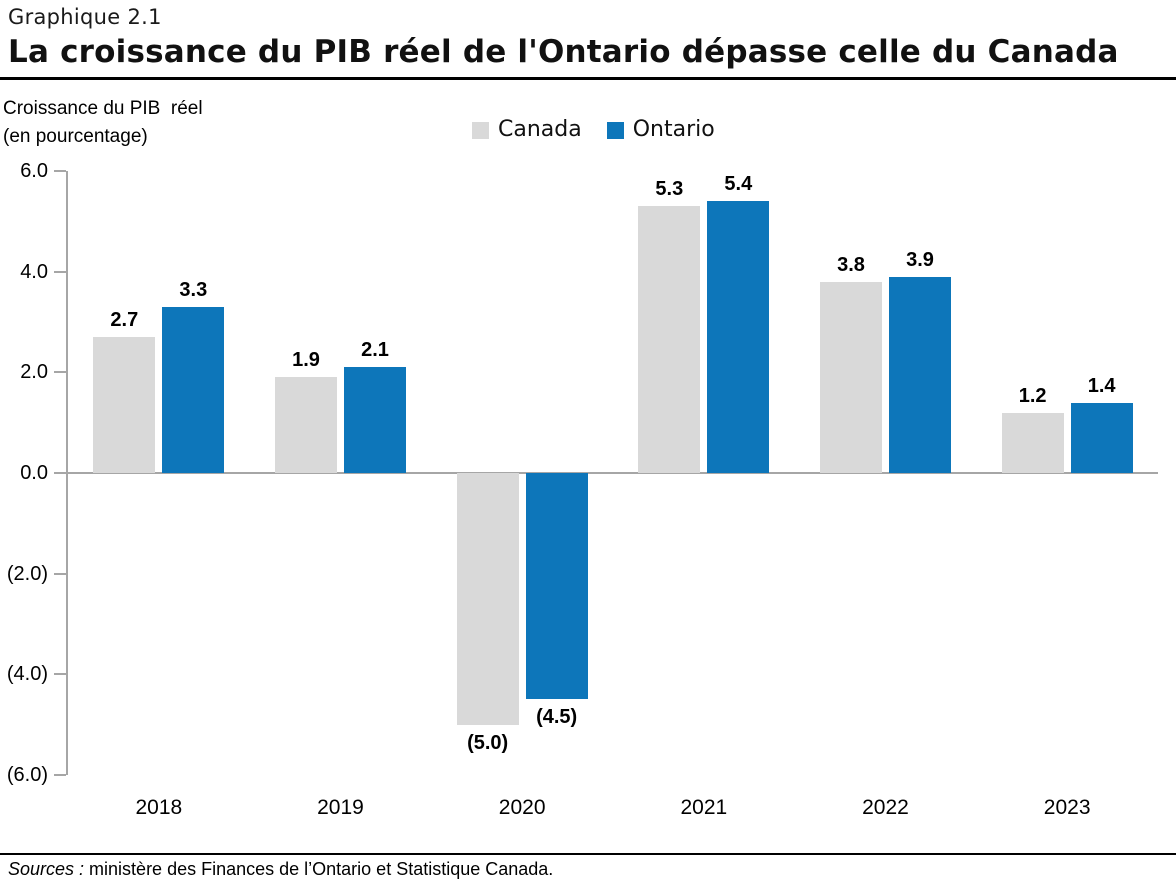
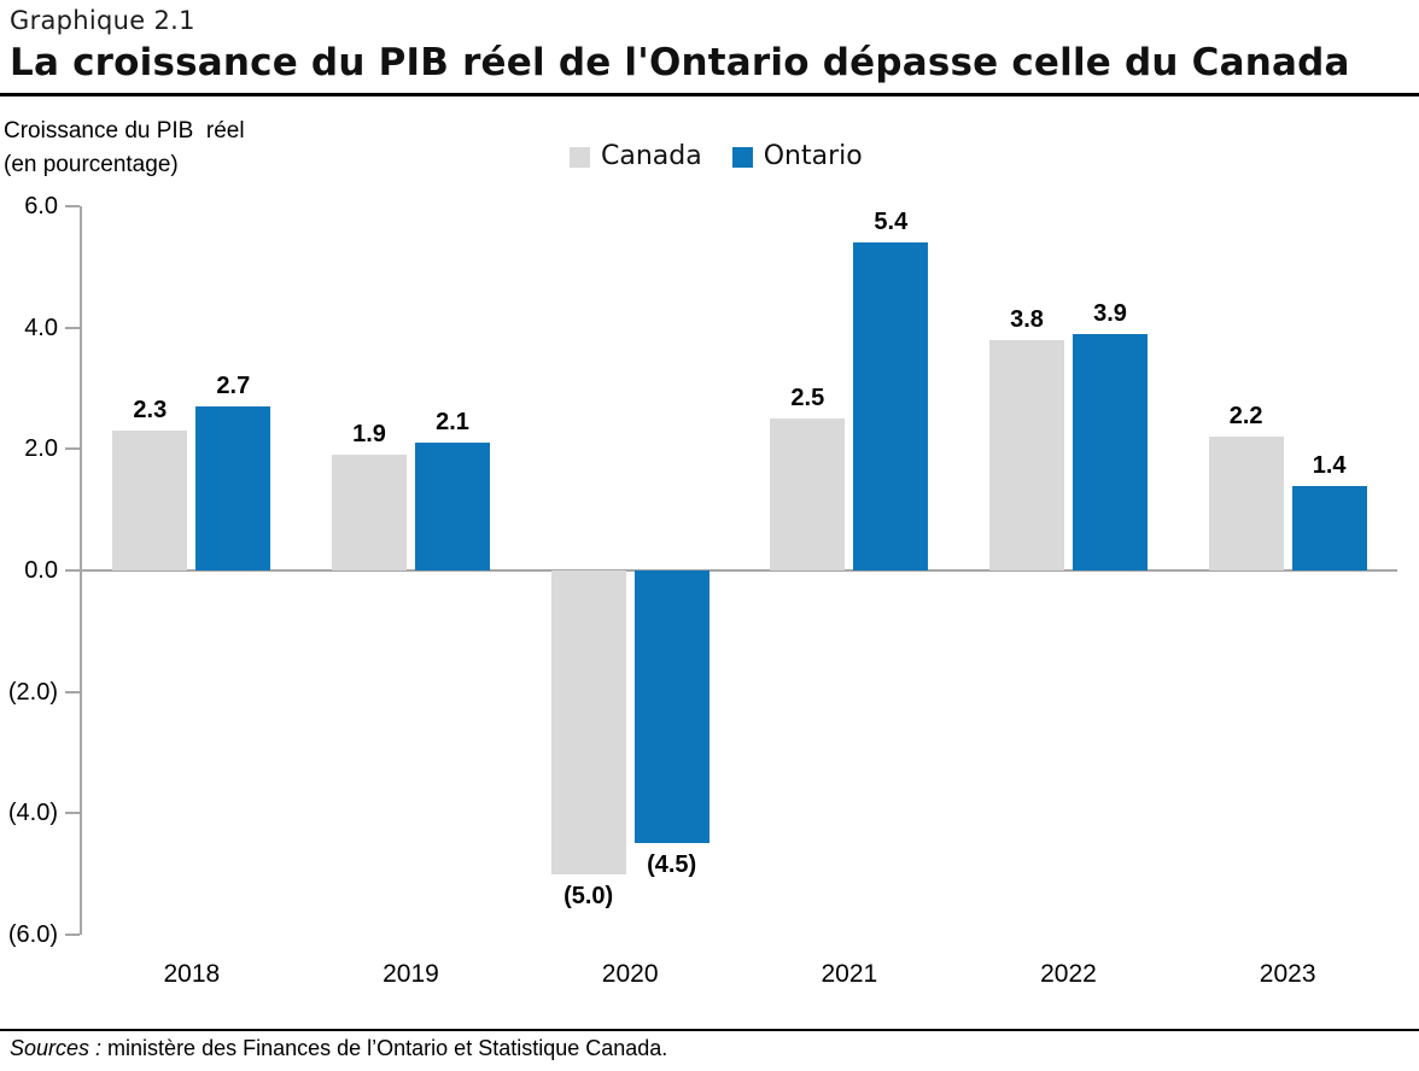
Canada/2018: 2.7 -> 2.3
Ontario/2018: 3.3 -> 2.7
Canada/2021: 5.3 -> 2.5
Canada/2023: 1.2 -> 2.2
